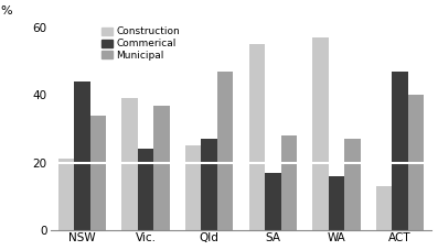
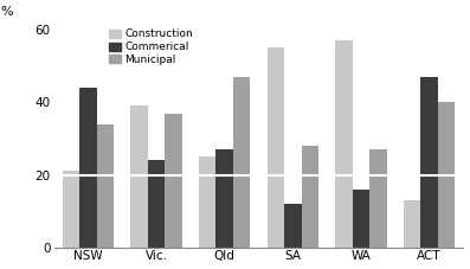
Commerical/SA: 17 -> 12
